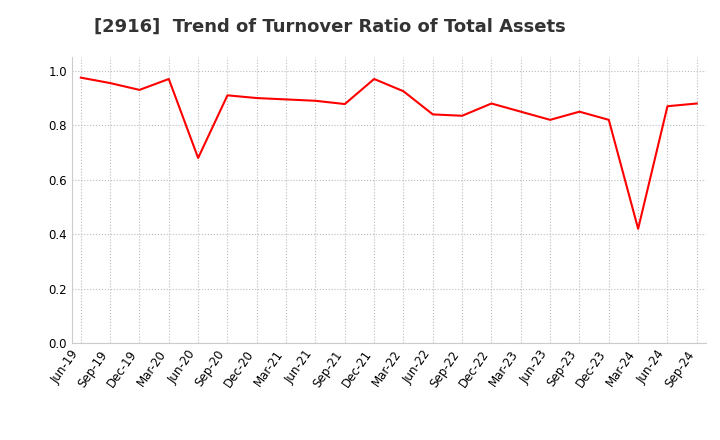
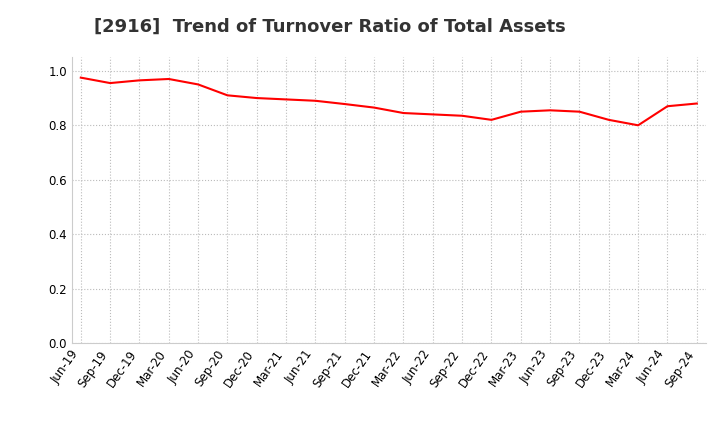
Dec-19: 0.930 -> 0.965
Jun-20: 0.680 -> 0.950
Dec-21: 0.970 -> 0.865
Mar-22: 0.925 -> 0.845
Dec-22: 0.880 -> 0.820
Jun-23: 0.820 -> 0.855
Mar-24: 0.420 -> 0.800
